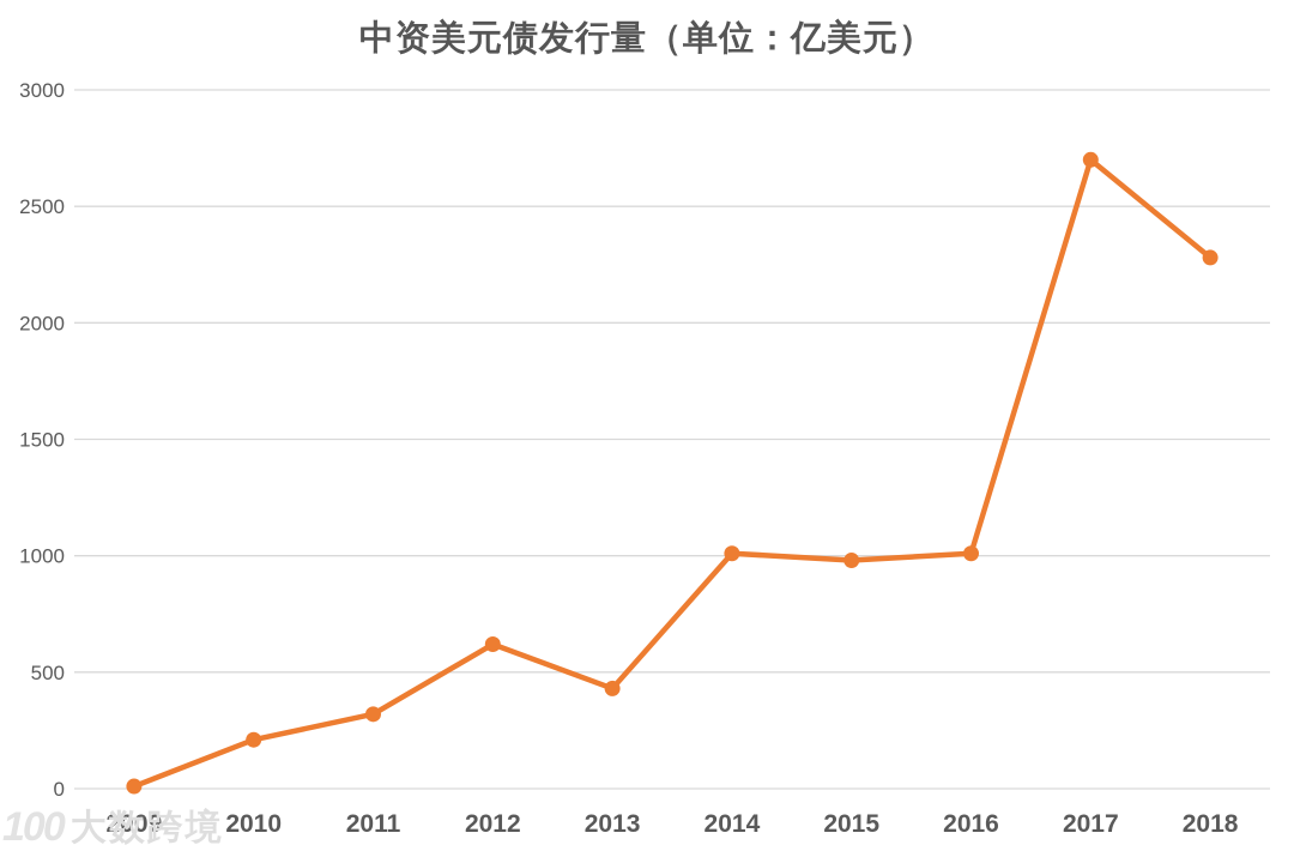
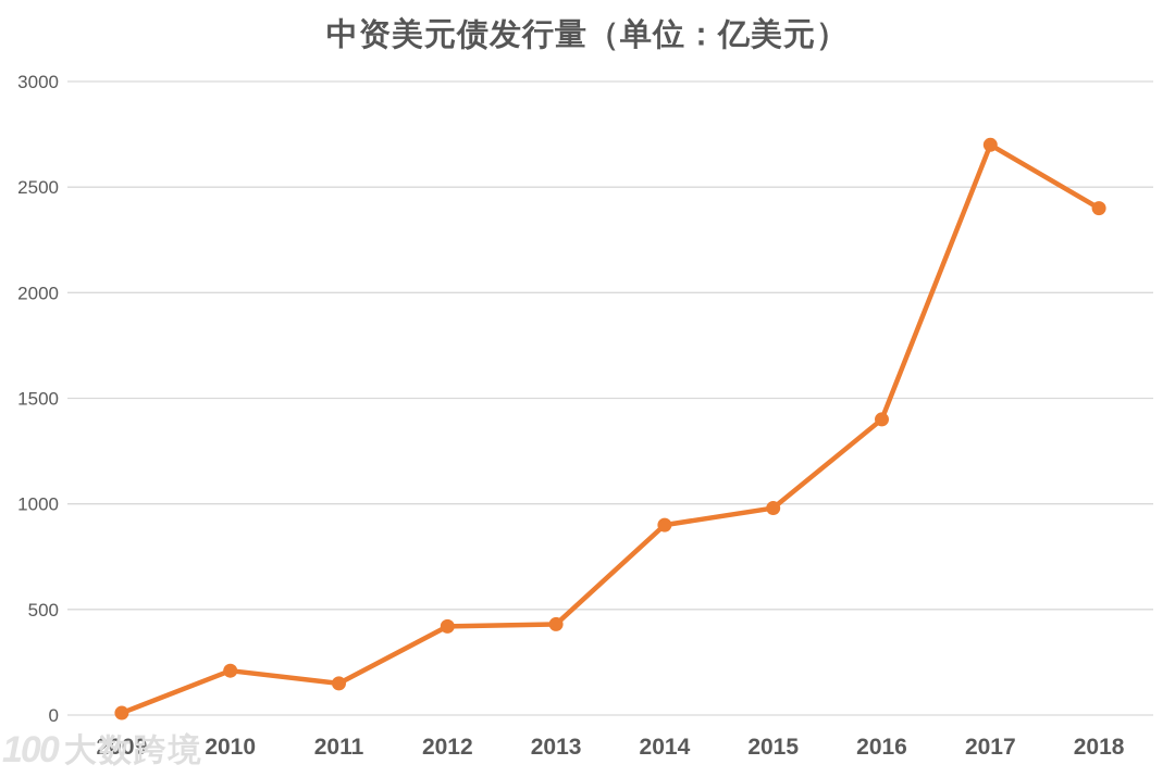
2011: 320 -> 150
2012: 620 -> 420
2014: 1010 -> 900
2016: 1010 -> 1400
2018: 2280 -> 2400
